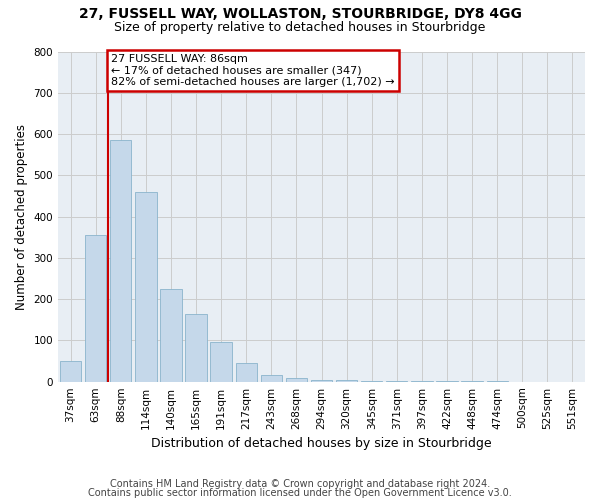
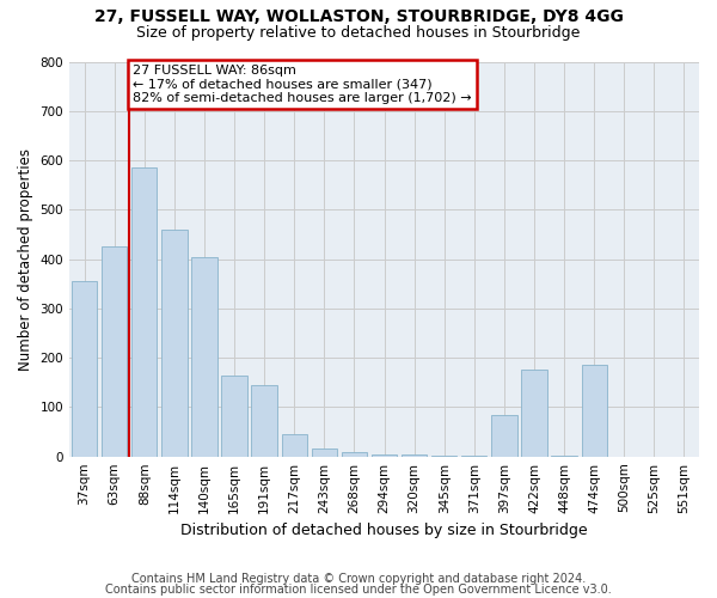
37sqm: 50 -> 355
63sqm: 355 -> 425
140sqm: 225 -> 405
191sqm: 95 -> 145
397sqm: 1 -> 85
422sqm: 1 -> 175
474sqm: 1 -> 185
